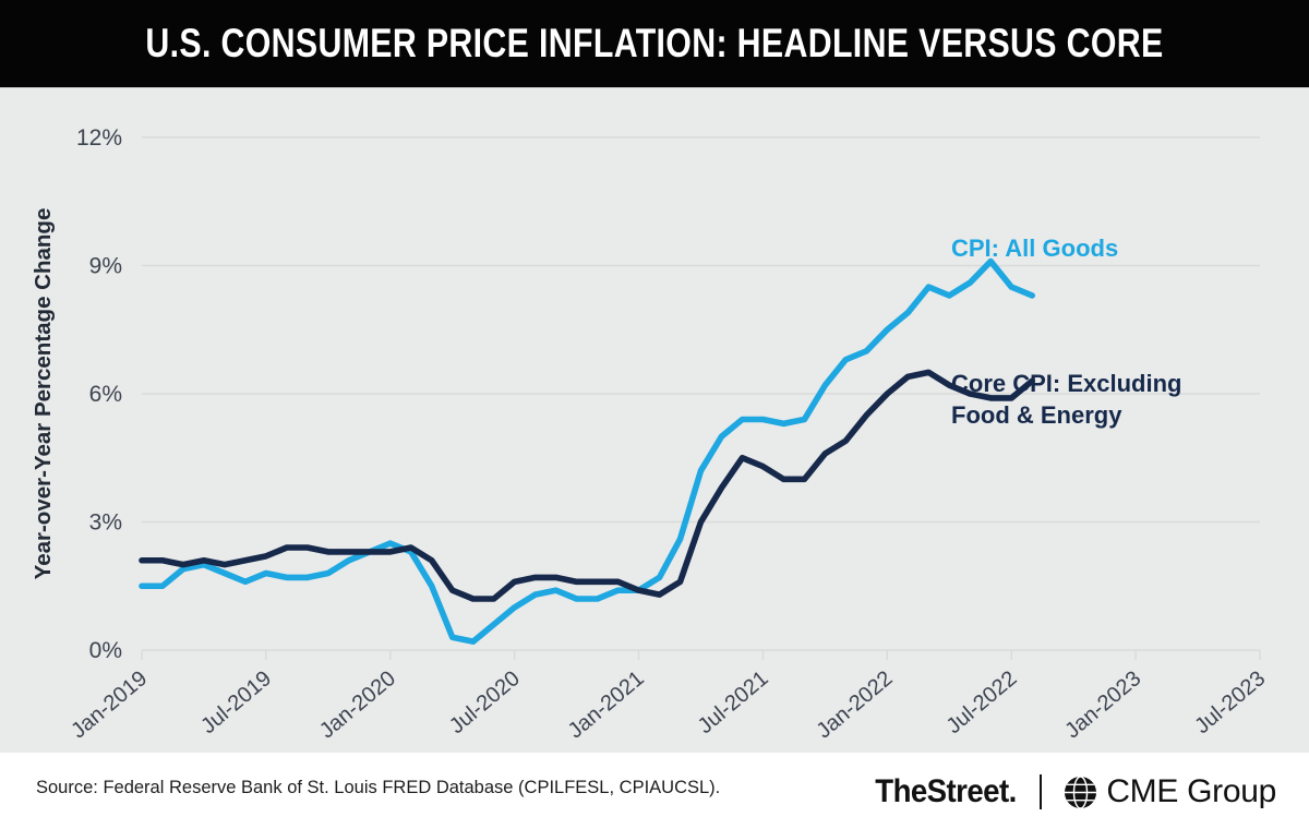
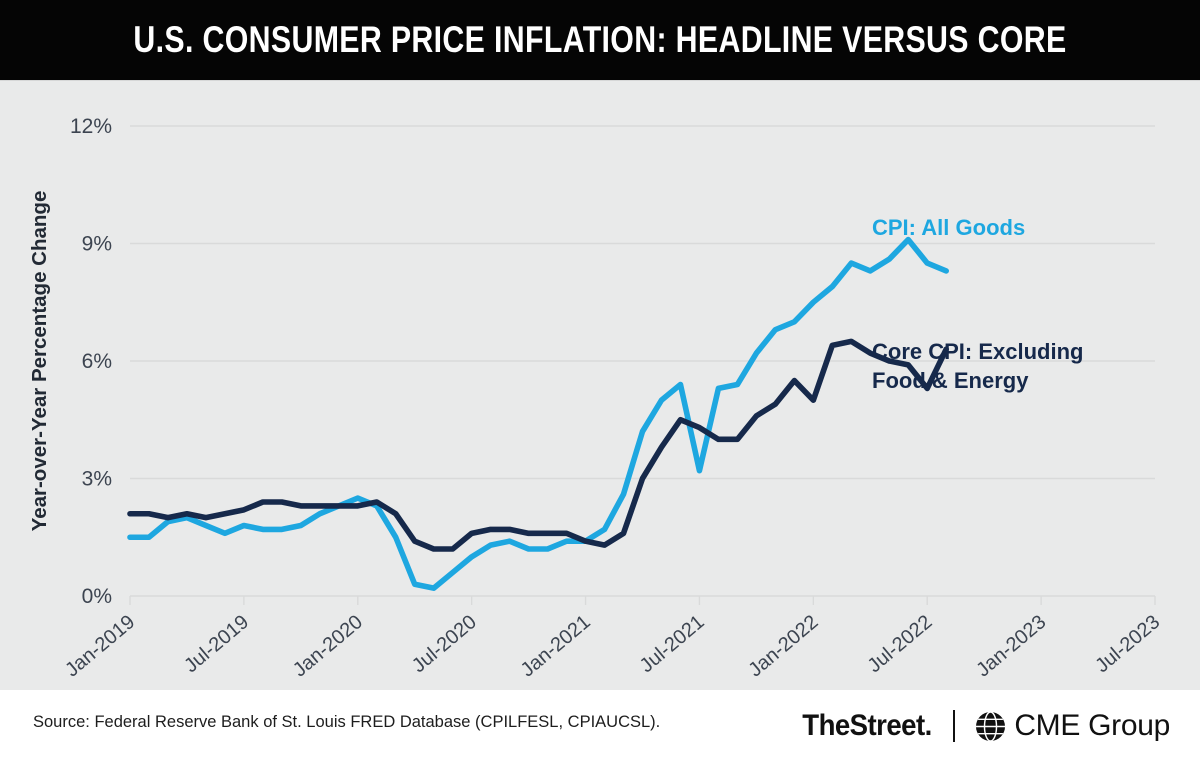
CPI: All Goods/Jul-2021: 5.4% -> 3.2%
Core CPI: Excluding Food & Energy/Jan-2022: 6.0% -> 5.0%
Core CPI: Excluding Food & Energy/Jul-2022: 5.9% -> 5.3%
